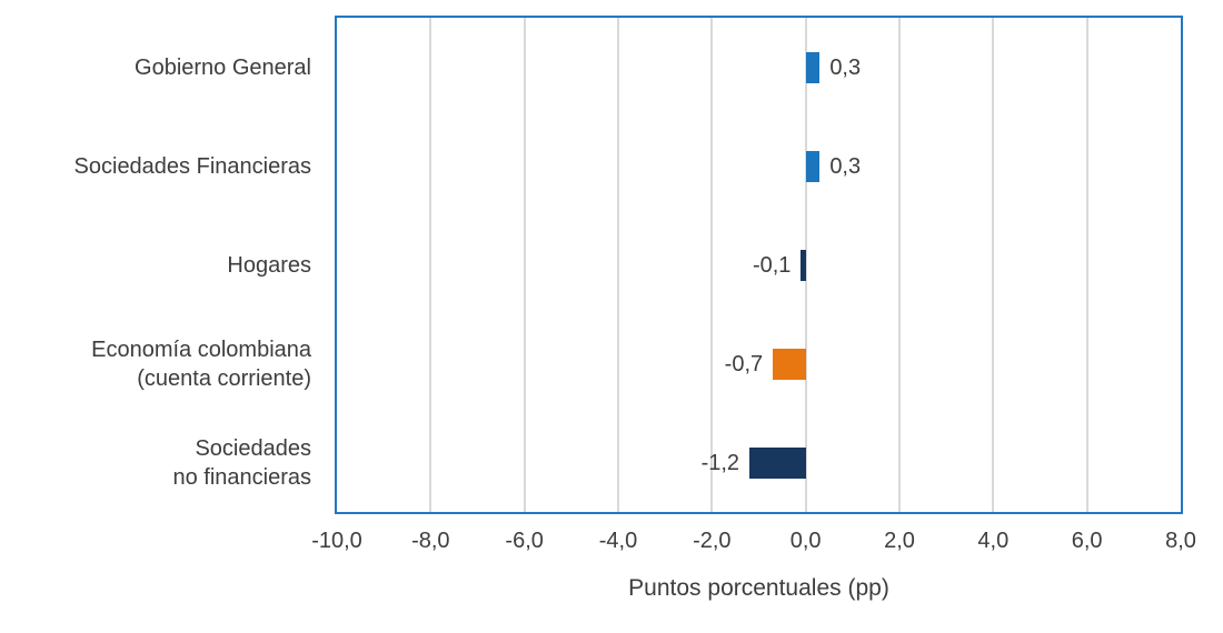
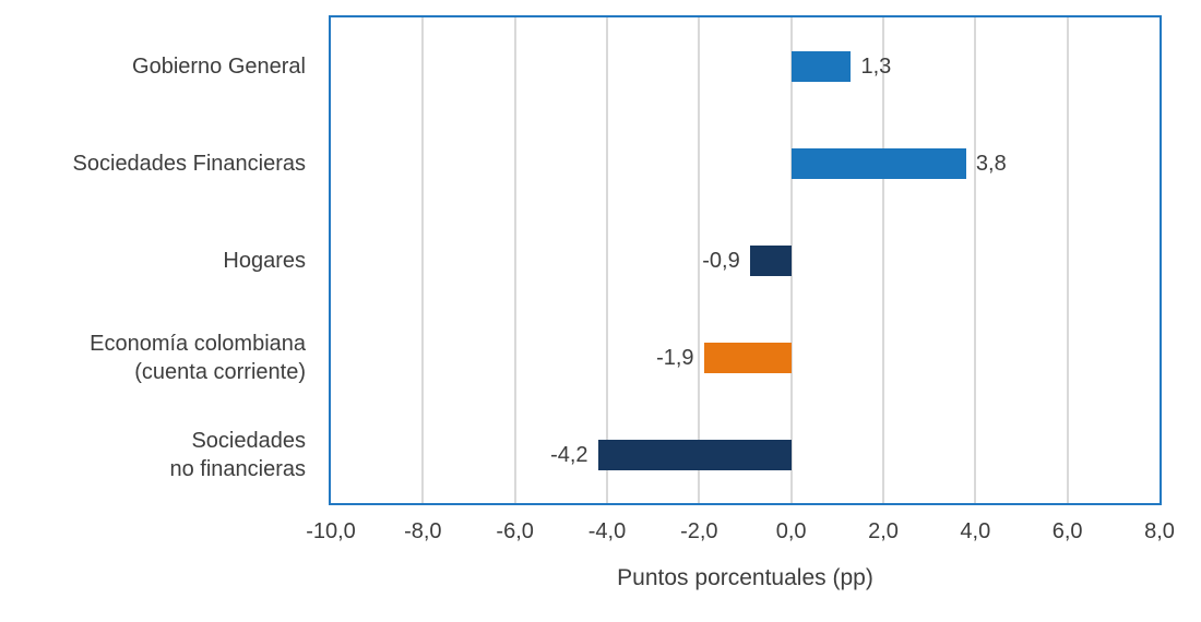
Gobierno General: 0,3 -> 1,3
Sociedades Financieras: 0,3 -> 3,8
Hogares: -0,1 -> -0,9
Economía colombiana (cuenta corriente): -0,7 -> -1,9
Sociedades no financieras: -1,2 -> -4,2
